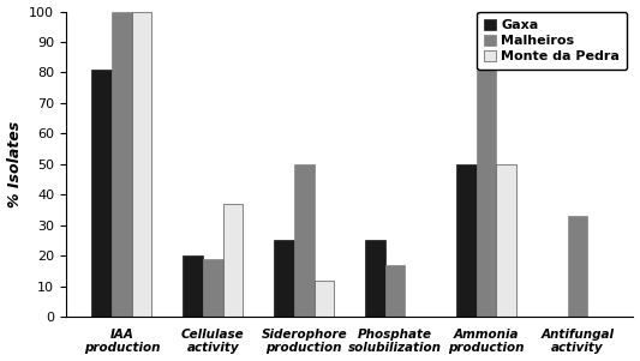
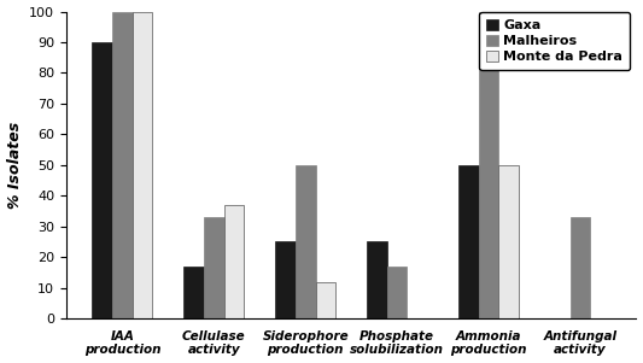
Gaxa/IAA production: 81 -> 90
Gaxa/Cellulase activity: 20 -> 17
Malheiros/Cellulase activity: 19 -> 33
